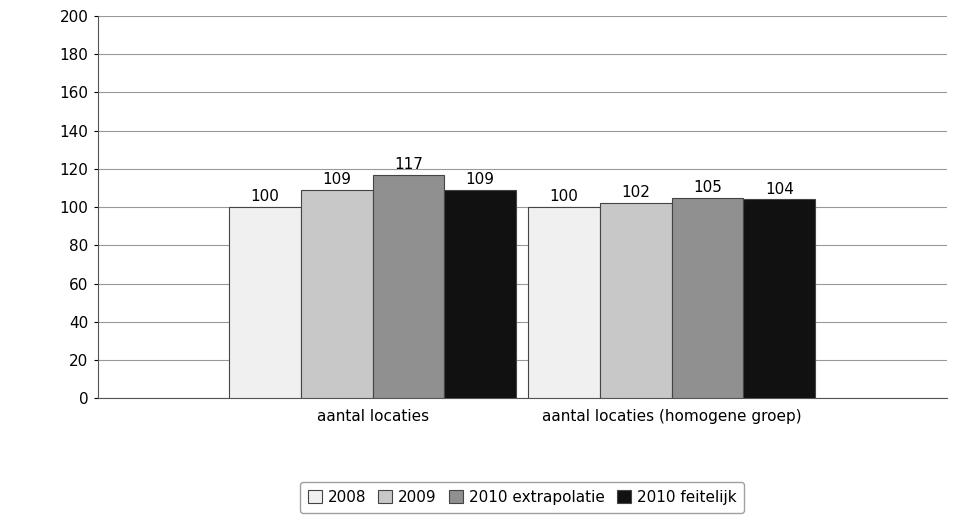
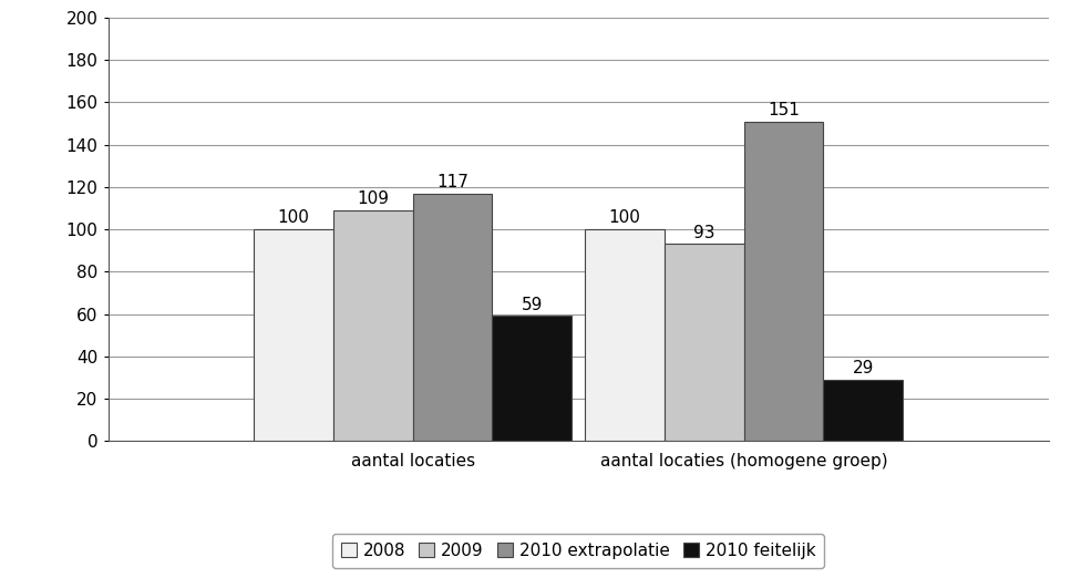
2010 feitelijk/aantal locaties: 109 -> 59
2009/aantal locaties (homogene groep): 102 -> 93
2010 extrapolatie/aantal locaties (homogene groep): 105 -> 151
2010 feitelijk/aantal locaties (homogene groep): 104 -> 29
